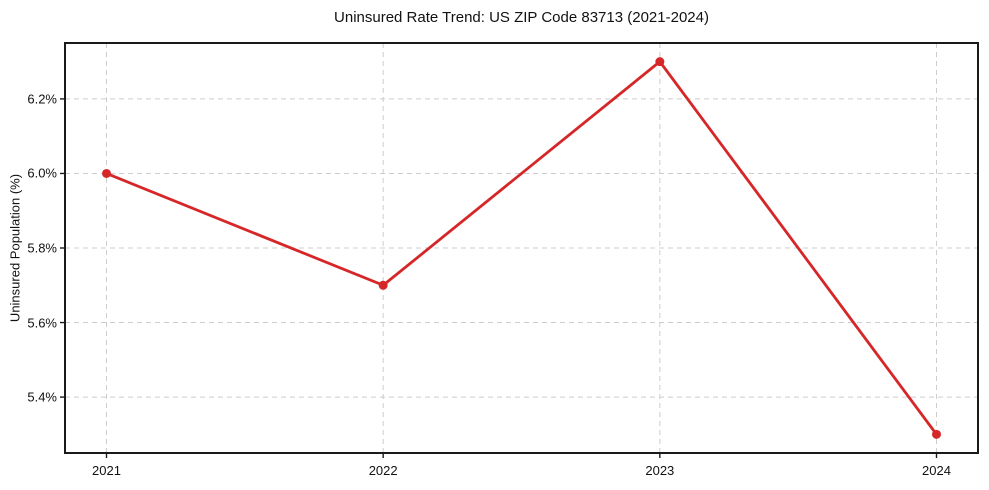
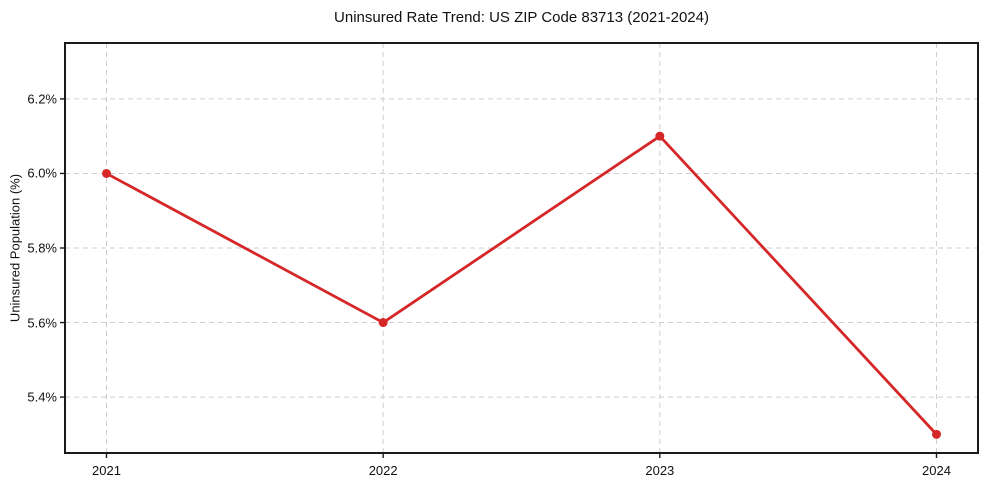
2022: 5.7% -> 5.6%
2023: 6.3% -> 6.1%
